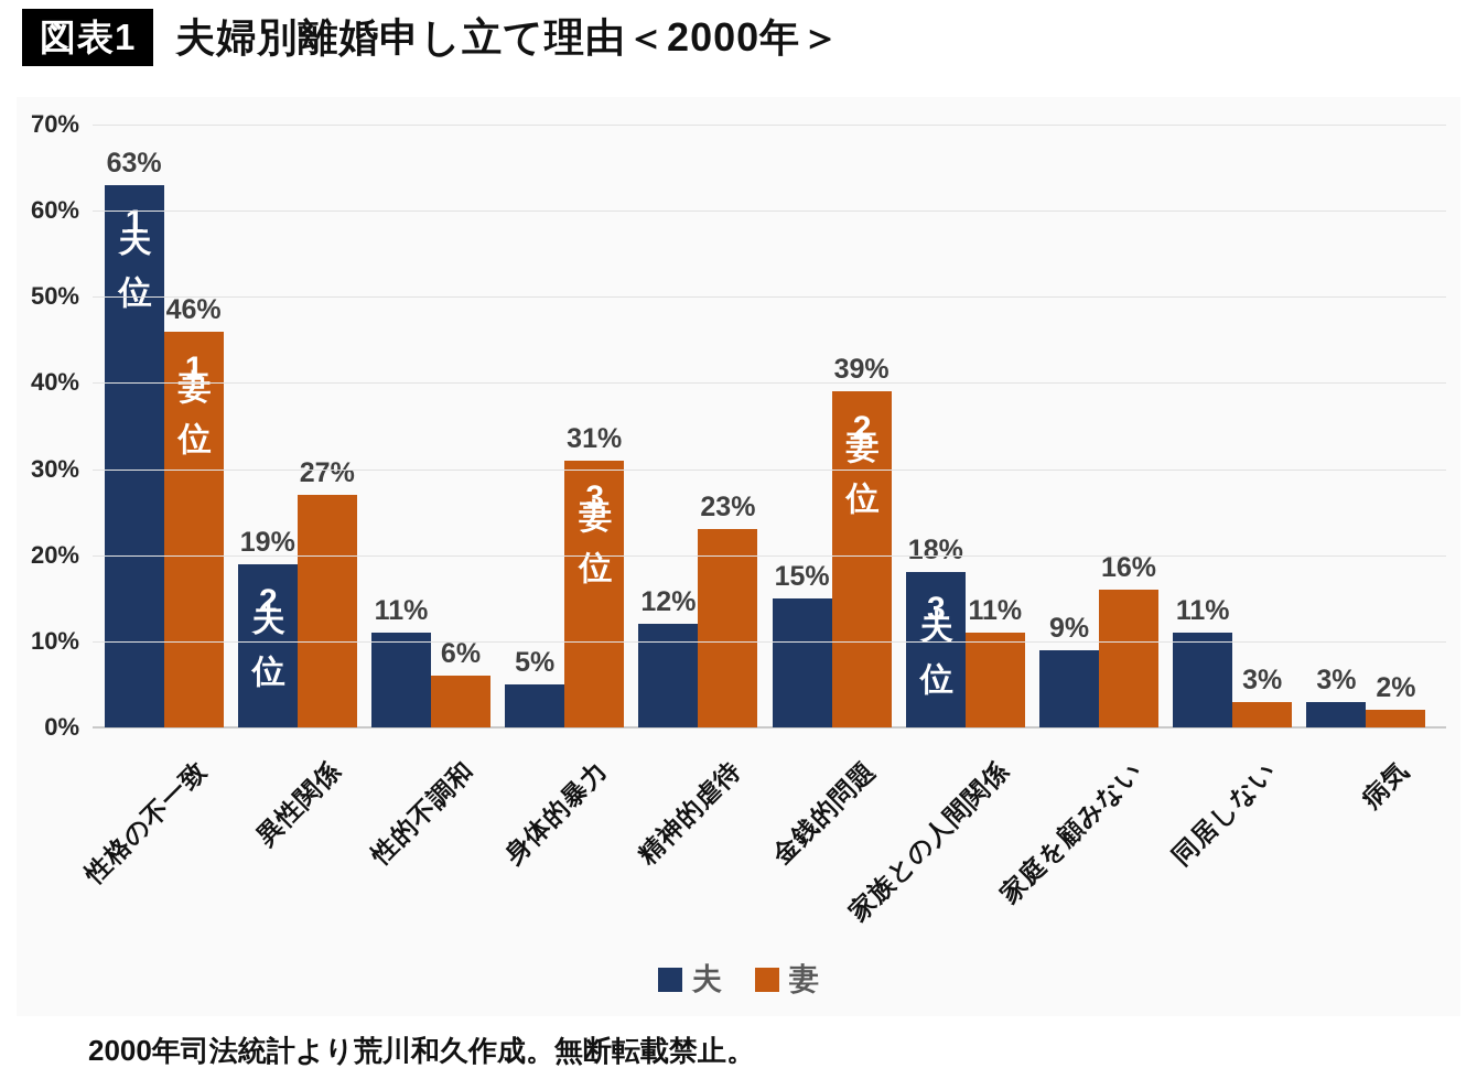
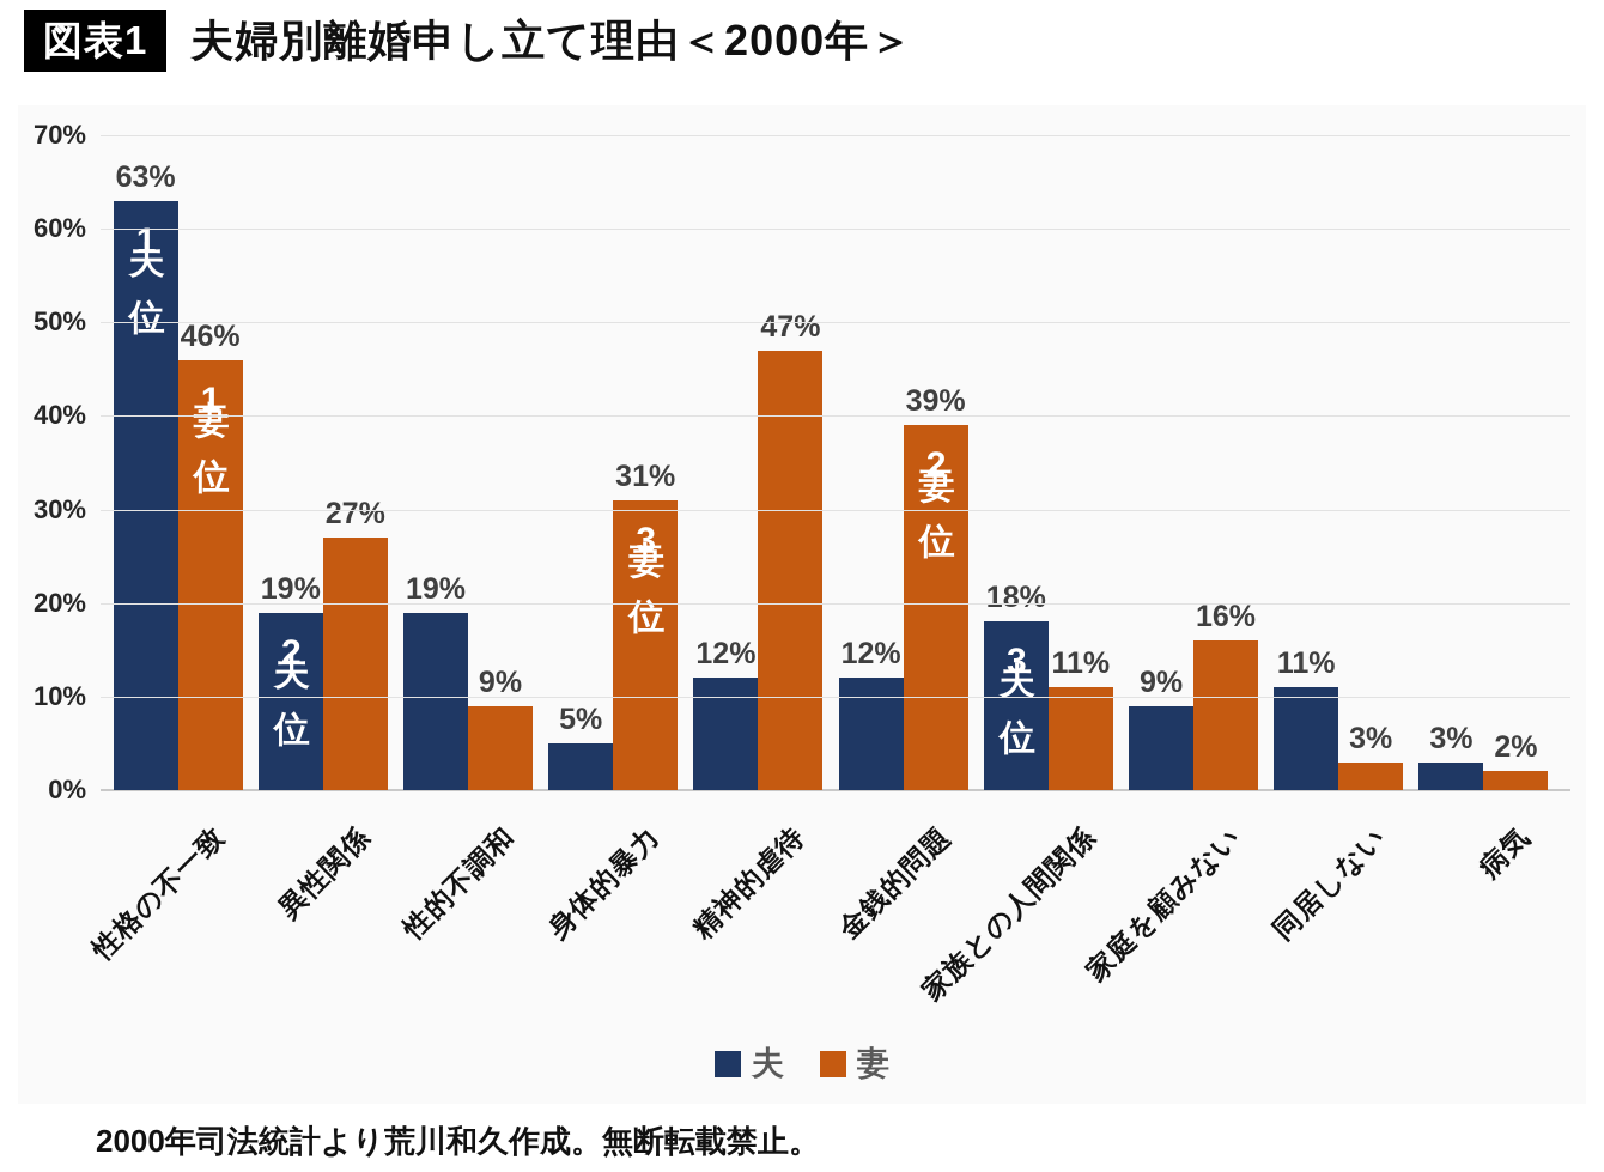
夫/性的不調和: 11% -> 19%
妻/性的不調和: 6% -> 9%
妻/精神的虐待: 23% -> 47%
夫/金銭的問題: 15% -> 12%
